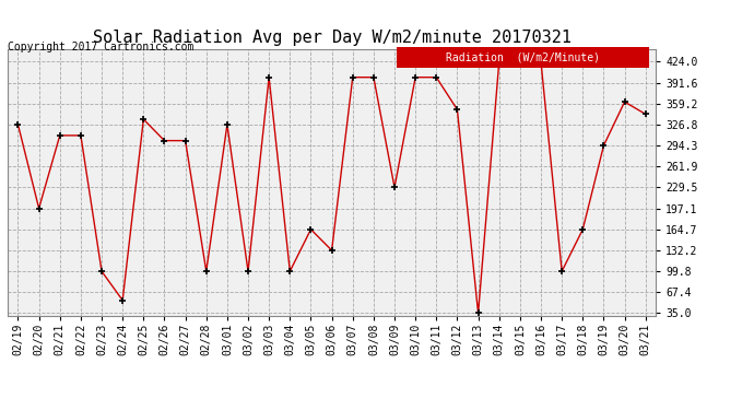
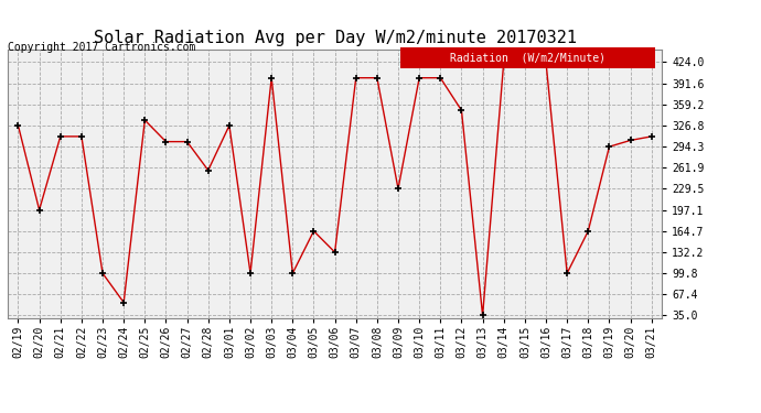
02/28: 100 -> 258
03/20: 362 -> 304
03/21: 343 -> 310
